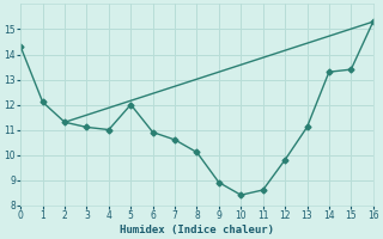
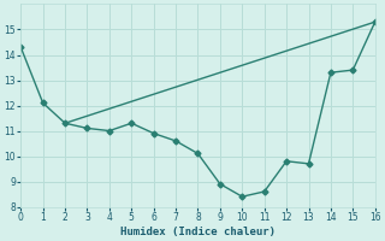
5: 12.0 -> 11.3
13: 11.1 -> 9.7
